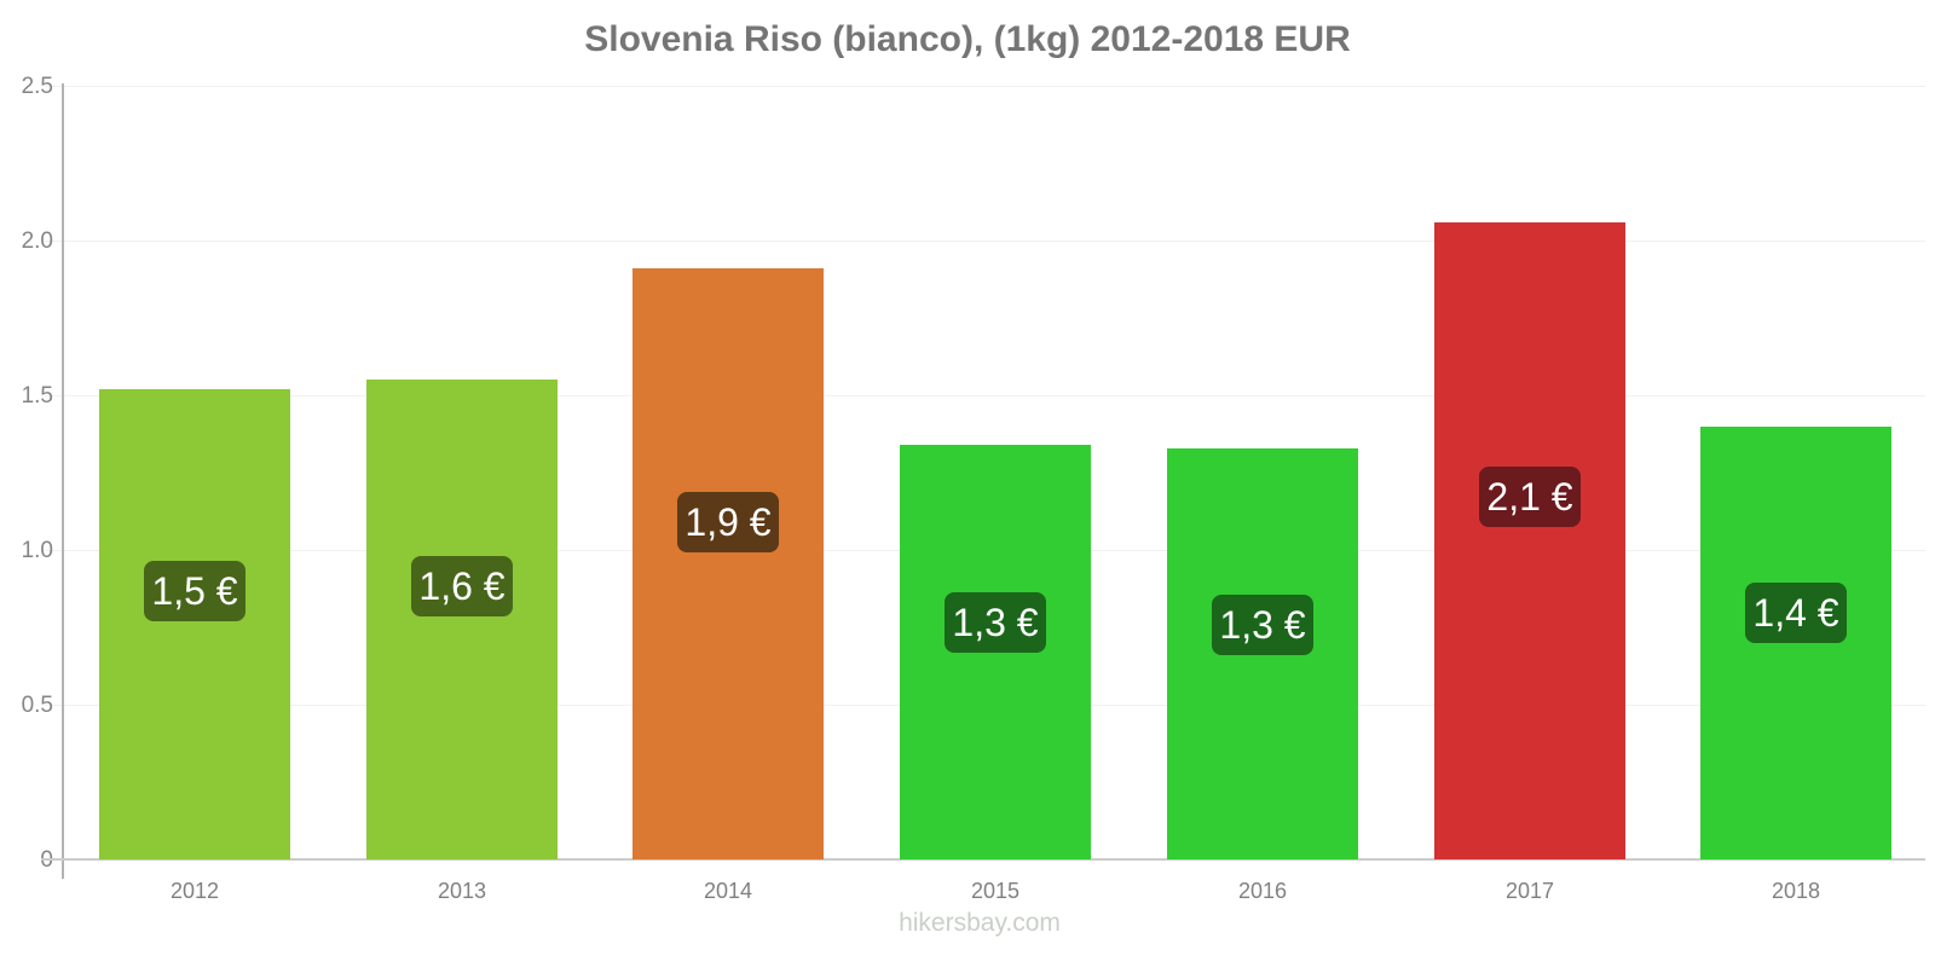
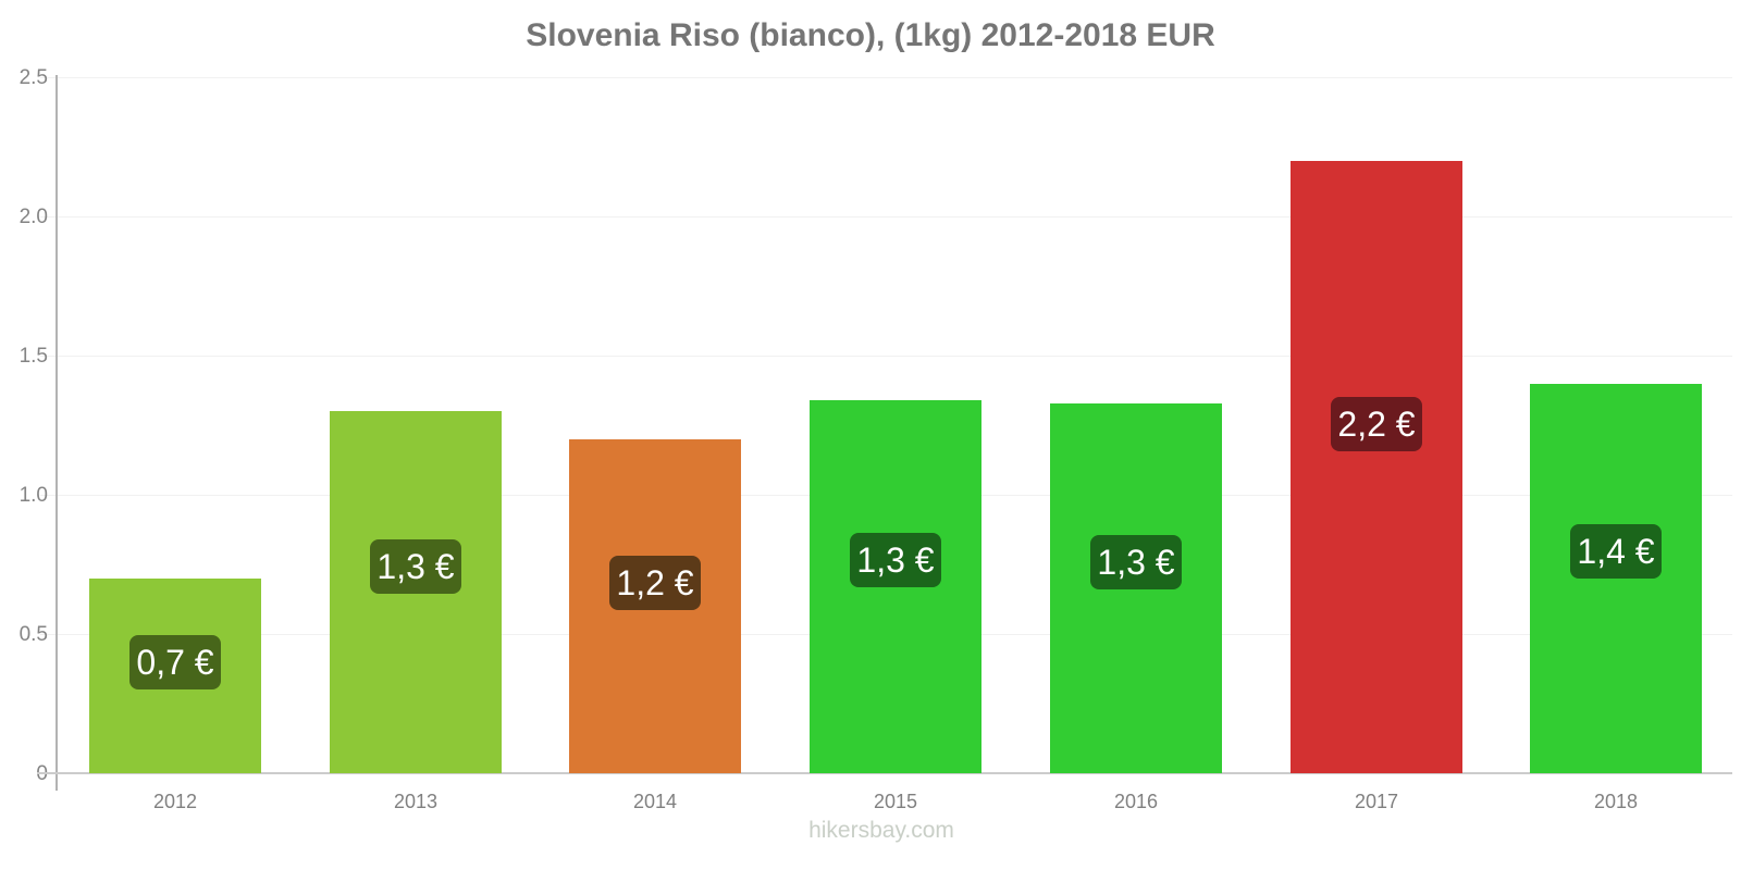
2012: 1,5 -> 0,7
2013: 1,6 -> 1,3
2014: 1,9 -> 1,2
2017: 2,1 -> 2,2
